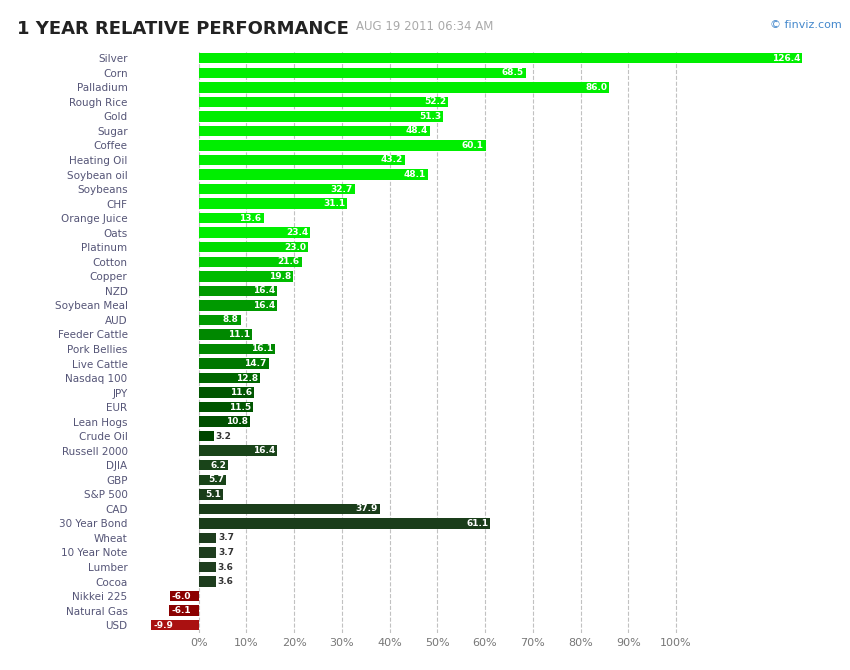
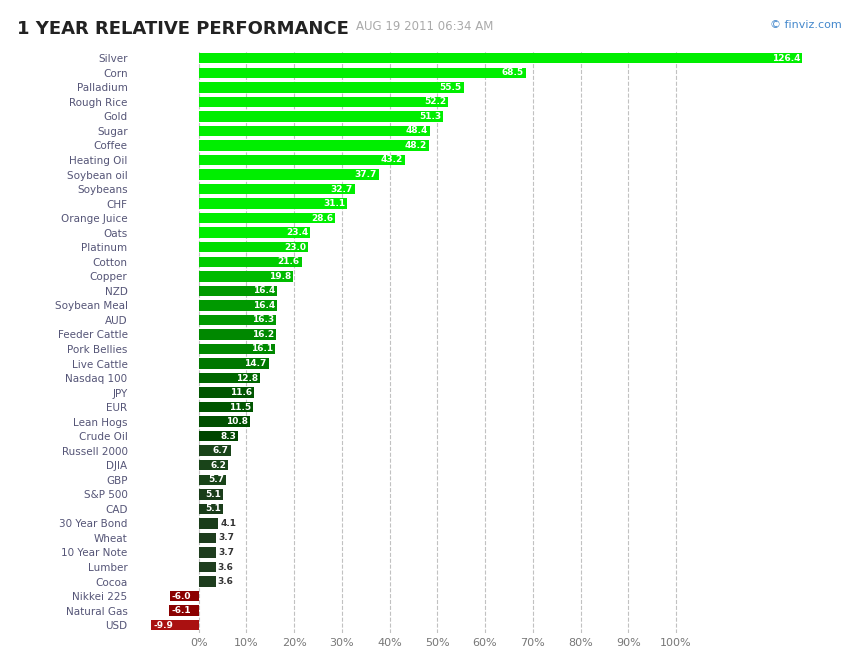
Palladium: 86.0 -> 55.5
Coffee: 60.1 -> 48.2
Soybean oil: 48.1 -> 37.7
Orange Juice: 13.6 -> 28.6
AUD: 8.8 -> 16.3
Feeder Cattle: 11.1 -> 16.2
Crude Oil: 3.2 -> 8.3
Russell 2000: 16.4 -> 6.7
CAD: 37.9 -> 5.1
30 Year Bond: 61.1 -> 4.1
